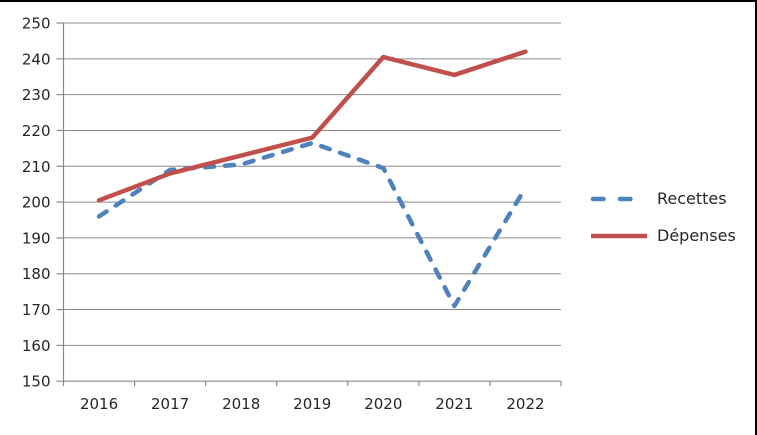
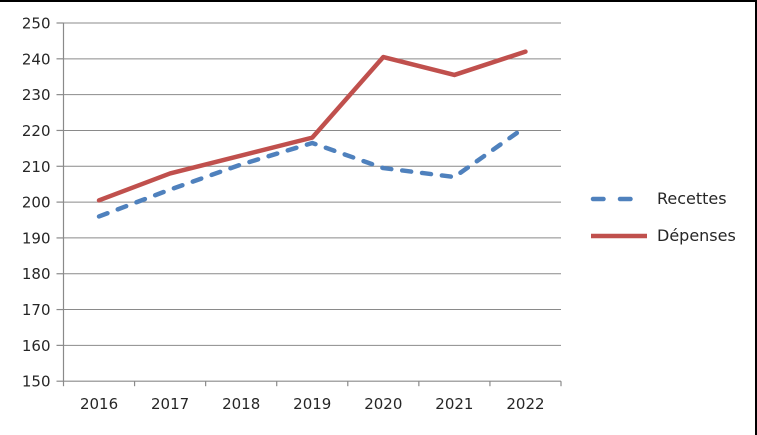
Recettes/2017: 209 -> 204
Recettes/2021: 171 -> 207
Recettes/2022: 204 -> 221
